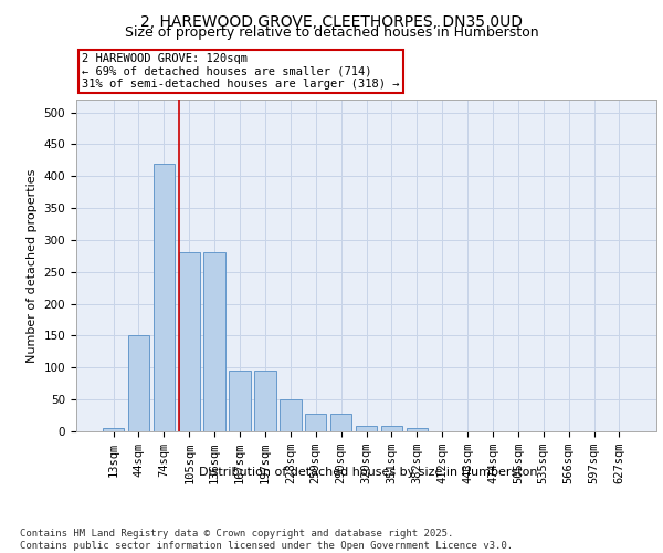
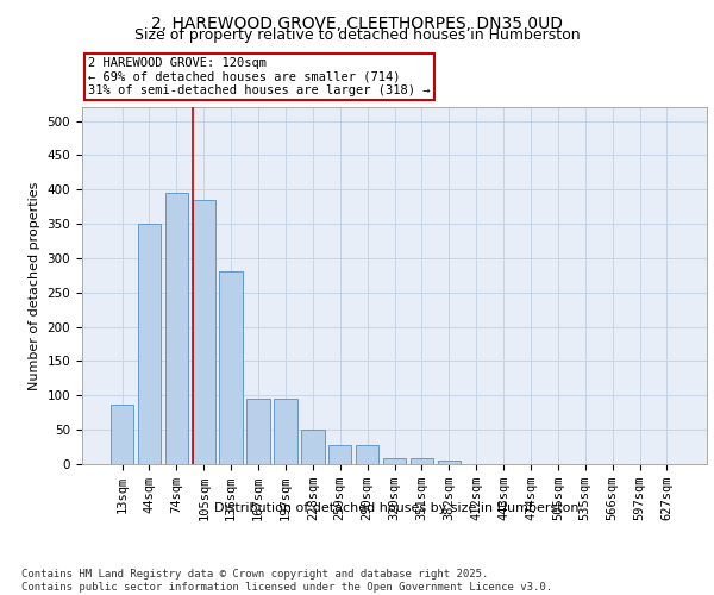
13sqm: 5 -> 86
44sqm: 150 -> 350
74sqm: 420 -> 396
105sqm: 280 -> 384
